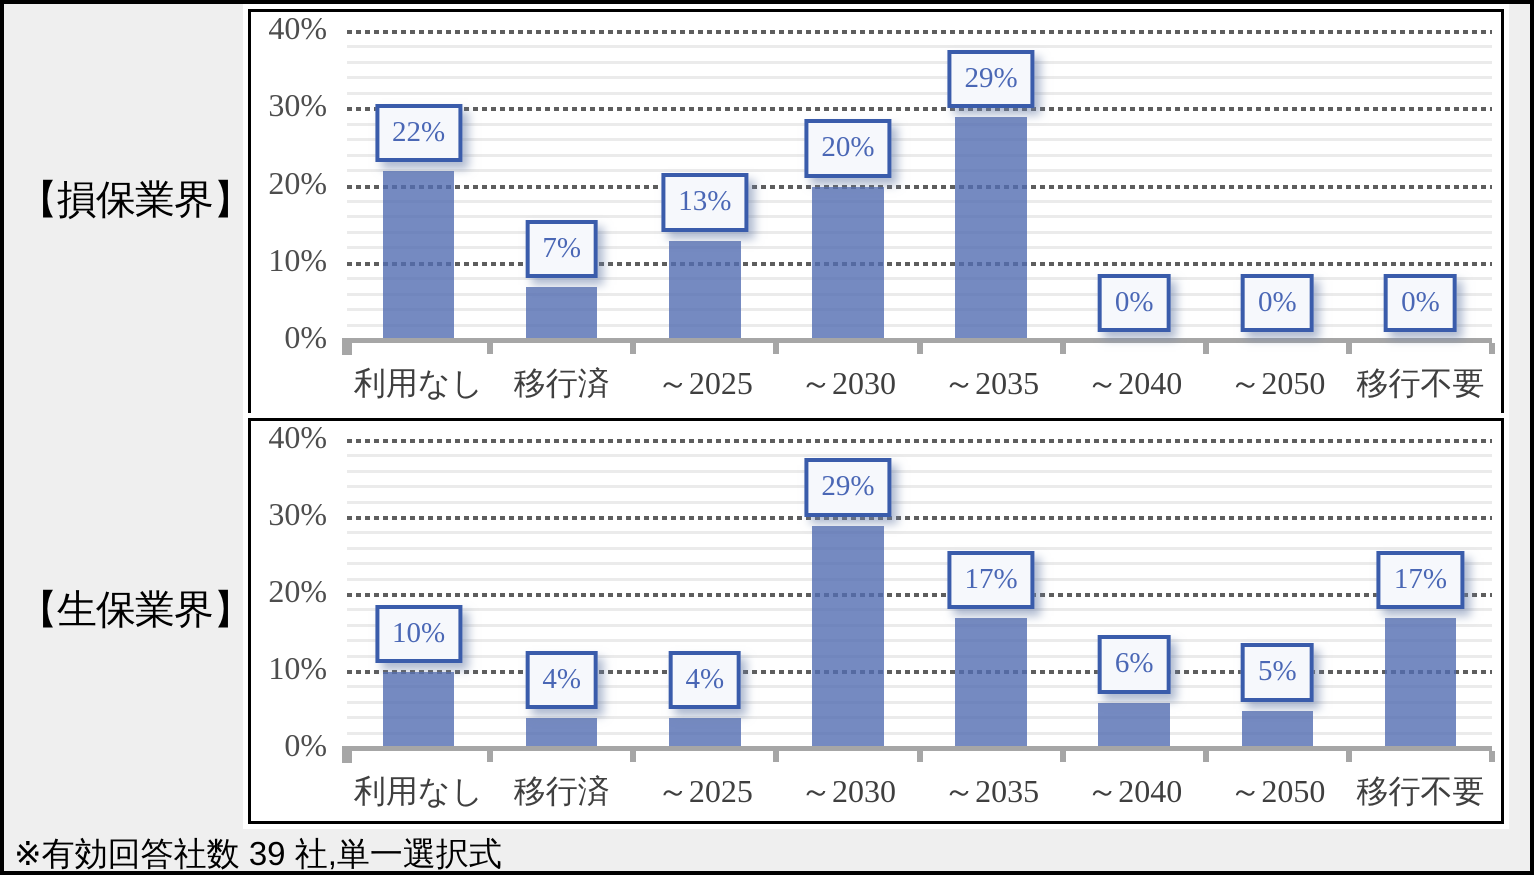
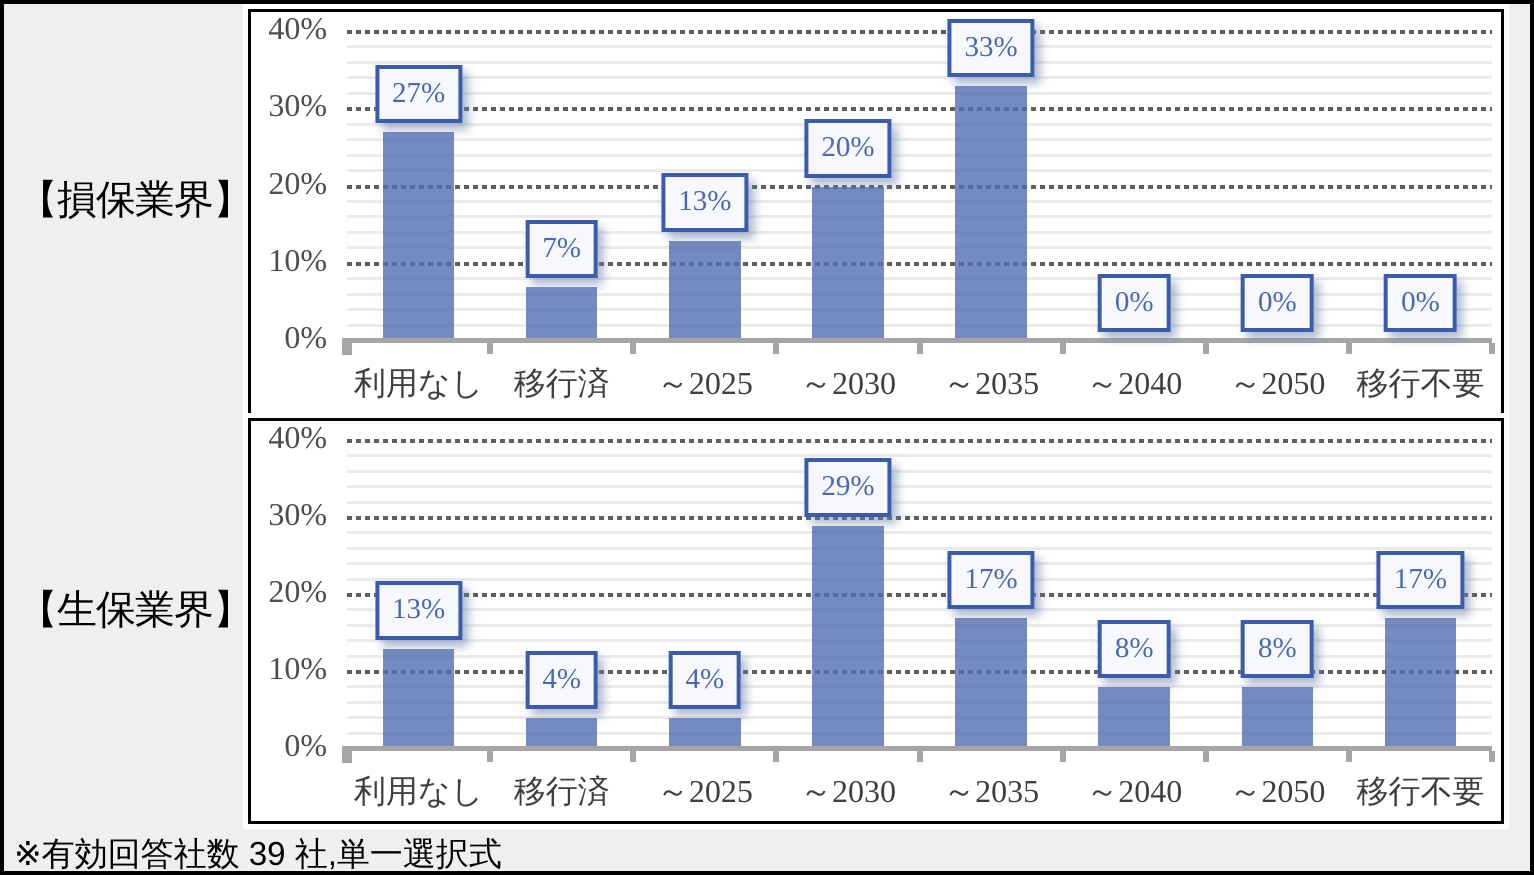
【損保業界】/利用なし: 22% -> 27%
【損保業界】/～2035: 29% -> 33%
【生保業界】/利用なし: 10% -> 13%
【生保業界】/～2040: 6% -> 8%
【生保業界】/～2050: 5% -> 8%
